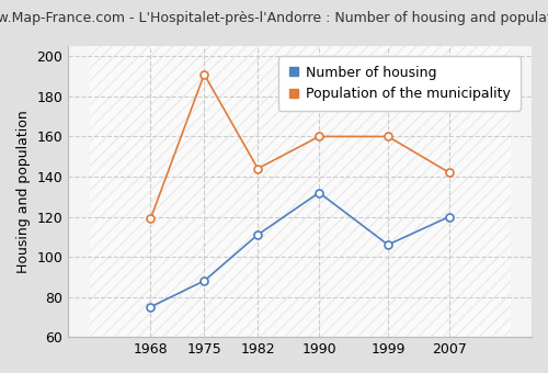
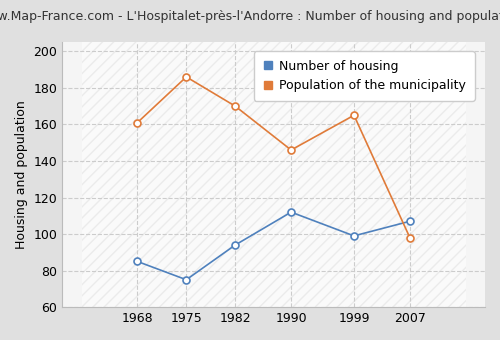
Number of housing/1968: 75 -> 85
Population of the municipality/1968: 119 -> 161
Number of housing/1975: 88 -> 75
Population of the municipality/1975: 191 -> 186
Number of housing/1982: 111 -> 94
Population of the municipality/1982: 144 -> 170
Number of housing/1990: 132 -> 112
Population of the municipality/1990: 160 -> 146
Number of housing/1999: 106 -> 99
Population of the municipality/1999: 160 -> 165
Number of housing/2007: 120 -> 107
Population of the municipality/2007: 142 -> 98
